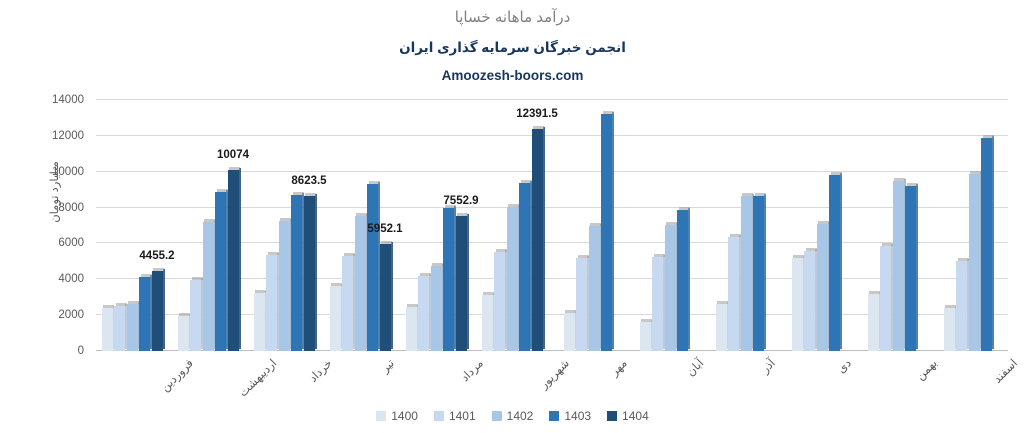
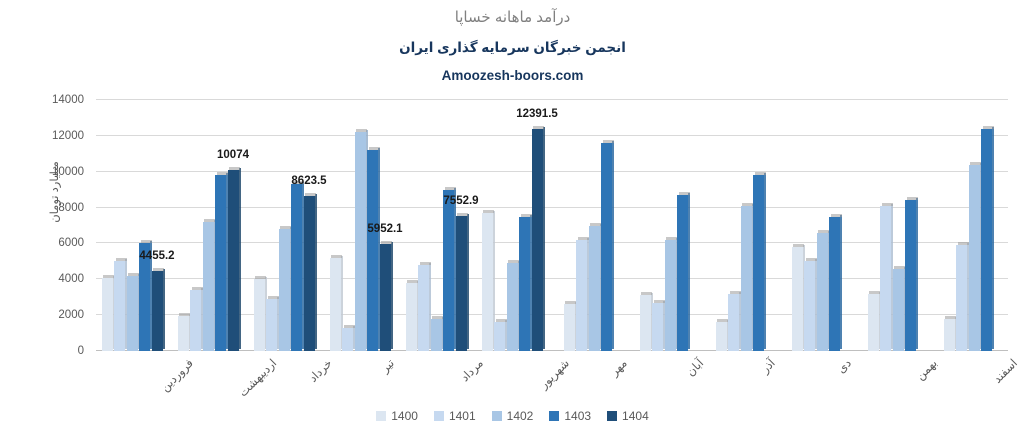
1400/فروردین: 2400 -> 4100
1401/فروردین: 2500 -> 5000
1402/فروردین: 2600 -> 4200
1403/فروردین: 4100 -> 6000
1401/اردیبهشت: 4000 -> 3400
1403/اردیبهشت: 8800 -> 9800
1400/خرداد: 3200 -> 4000
1401/خرداد: 5300 -> 2900
1402/خرداد: 7200 -> 6800
1403/خرداد: 8700 -> 9300
1400/تیر: 3600 -> 5200
1401/تیر: 5300 -> 1300
1402/تیر: 7600 -> 12200
1403/تیر: 9300 -> 11200
1400/مرداد: 2400 -> 3800
1401/مرداد: 4200 -> 4800
1402/مرداد: 4800 -> 1800
1403/مرداد: 8000 -> 9000
1400/شهریور: 3100 -> 7700
1401/شهریور: 5500 -> 1600
1402/شهریور: 8100 -> 4900
1403/شهریور: 9400 -> 7500
1400/مهر: 2100 -> 2600
1401/مهر: 5200 -> 6200
1403/مهر: 13200 -> 11600
1400/آبان: 1600 -> 3100
1401/آبان: 5300 -> 2700
1402/آبان: 7000 -> 6200
1403/آبان: 7900 -> 8700
1400/آذر: 2600 -> 1600
1401/آذر: 6400 -> 3200
1402/آذر: 8600 -> 8100
1403/آذر: 8700 -> 9800
1400/دی: 5200 -> 5800
1401/دی: 5600 -> 5000
1402/دی: 7100 -> 6600
1403/دی: 9800 -> 7500
1401/بهمن: 5800 -> 8100
1402/بهمن: 9500 -> 4600
1403/بهمن: 9200 -> 8400
1400/اسفند: 2400 -> 1800
1401/اسفند: 5000 -> 5900
1402/اسفند: 9800 -> 10400
1403/اسفند: 11900 -> 12400
